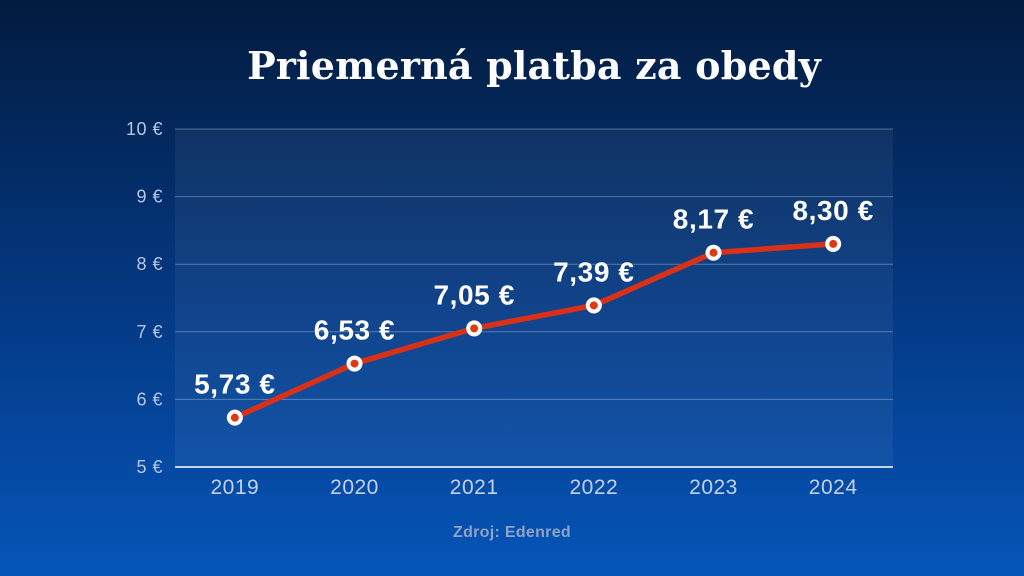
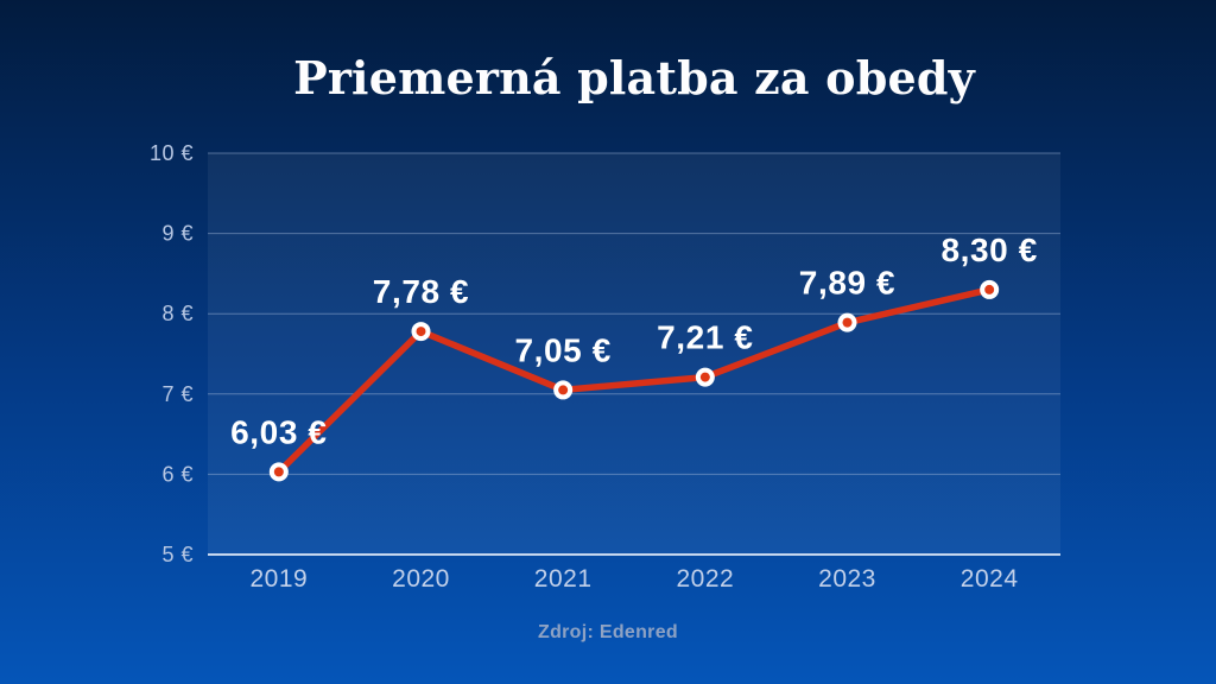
2019: 5,73 -> 6,03
2020: 6,53 -> 7,78
2022: 7,39 -> 7,21
2023: 8,17 -> 7,89
